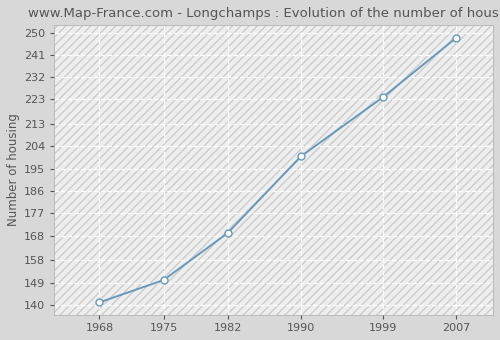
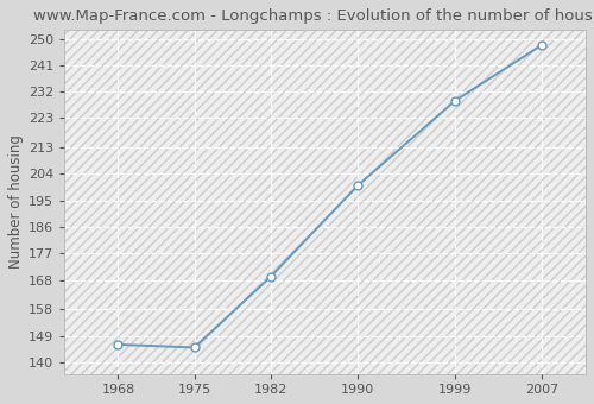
1968: 141 -> 146
1975: 150 -> 145
1999: 224 -> 229
